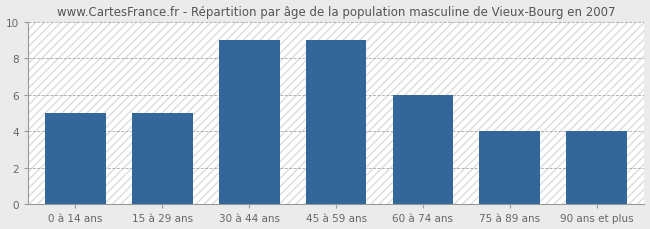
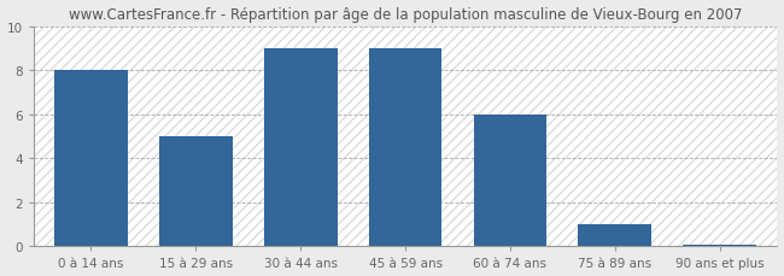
0 à 14 ans: 5.0 -> 8.0
75 à 89 ans: 4.0 -> 1.0
90 ans et plus: 4.0 -> 0.1
